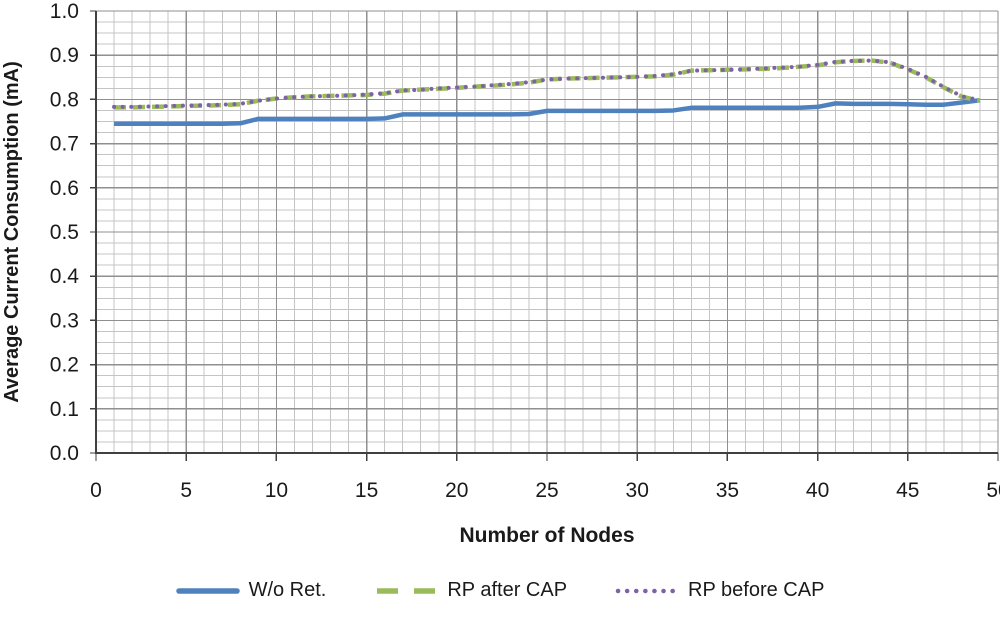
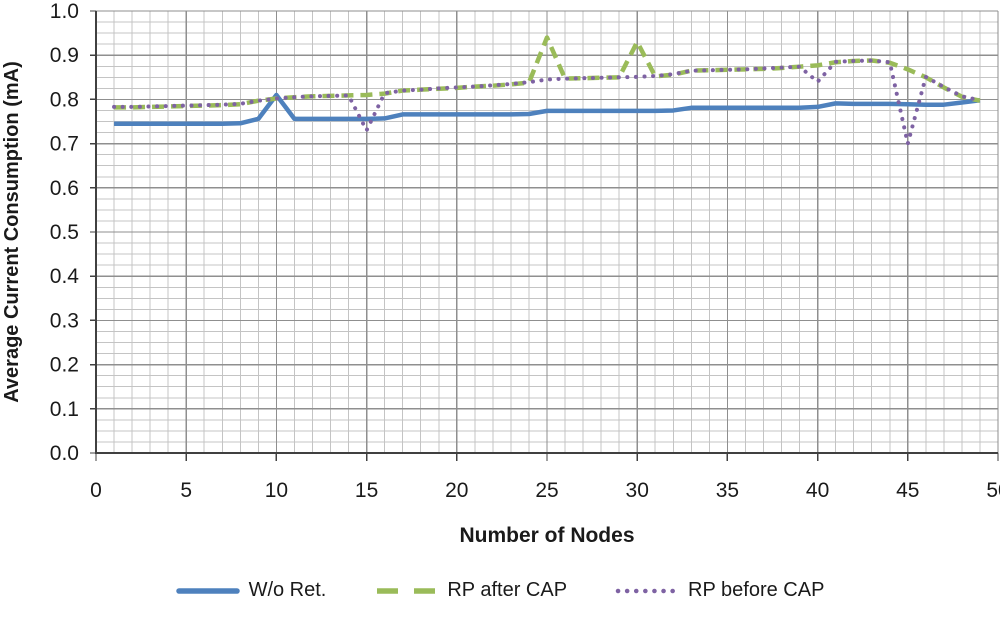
W/o Ret./10: 0.76 -> 0.81
RP before CAP/15: 0.81 -> 0.73
RP after CAP/25: 0.84 -> 0.94
RP after CAP/30: 0.85 -> 0.93
RP before CAP/40: 0.88 -> 0.84
RP before CAP/45: 0.87 -> 0.70
